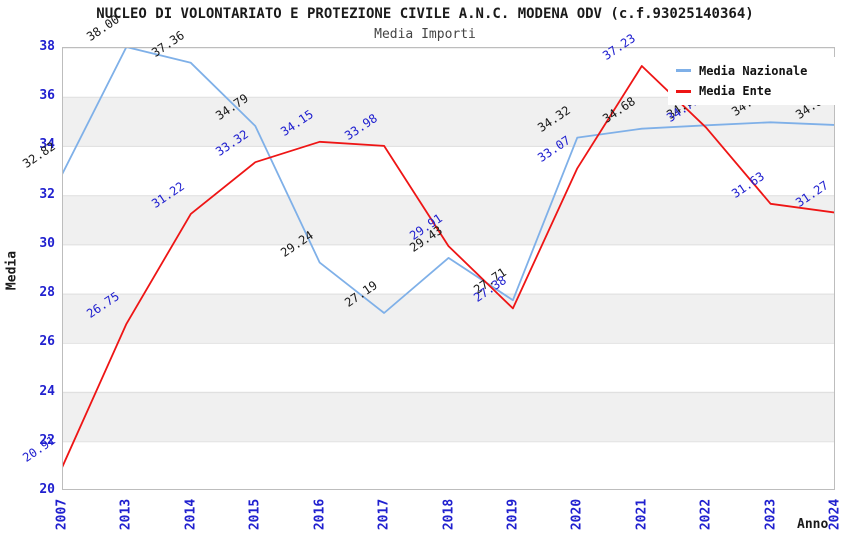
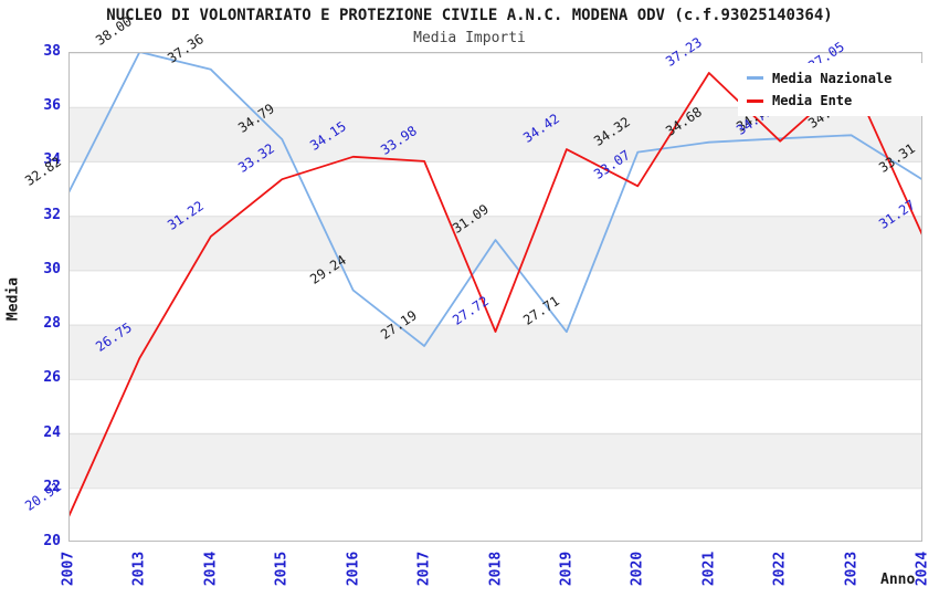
Media Nazionale/2018: 29.43 -> 31.09
Media Ente/2018: 29.91 -> 27.72
Media Ente/2019: 27.38 -> 34.42
Media Ente/2023: 31.63 -> 37.05
Media Nazionale/2024: 34.83 -> 33.31
